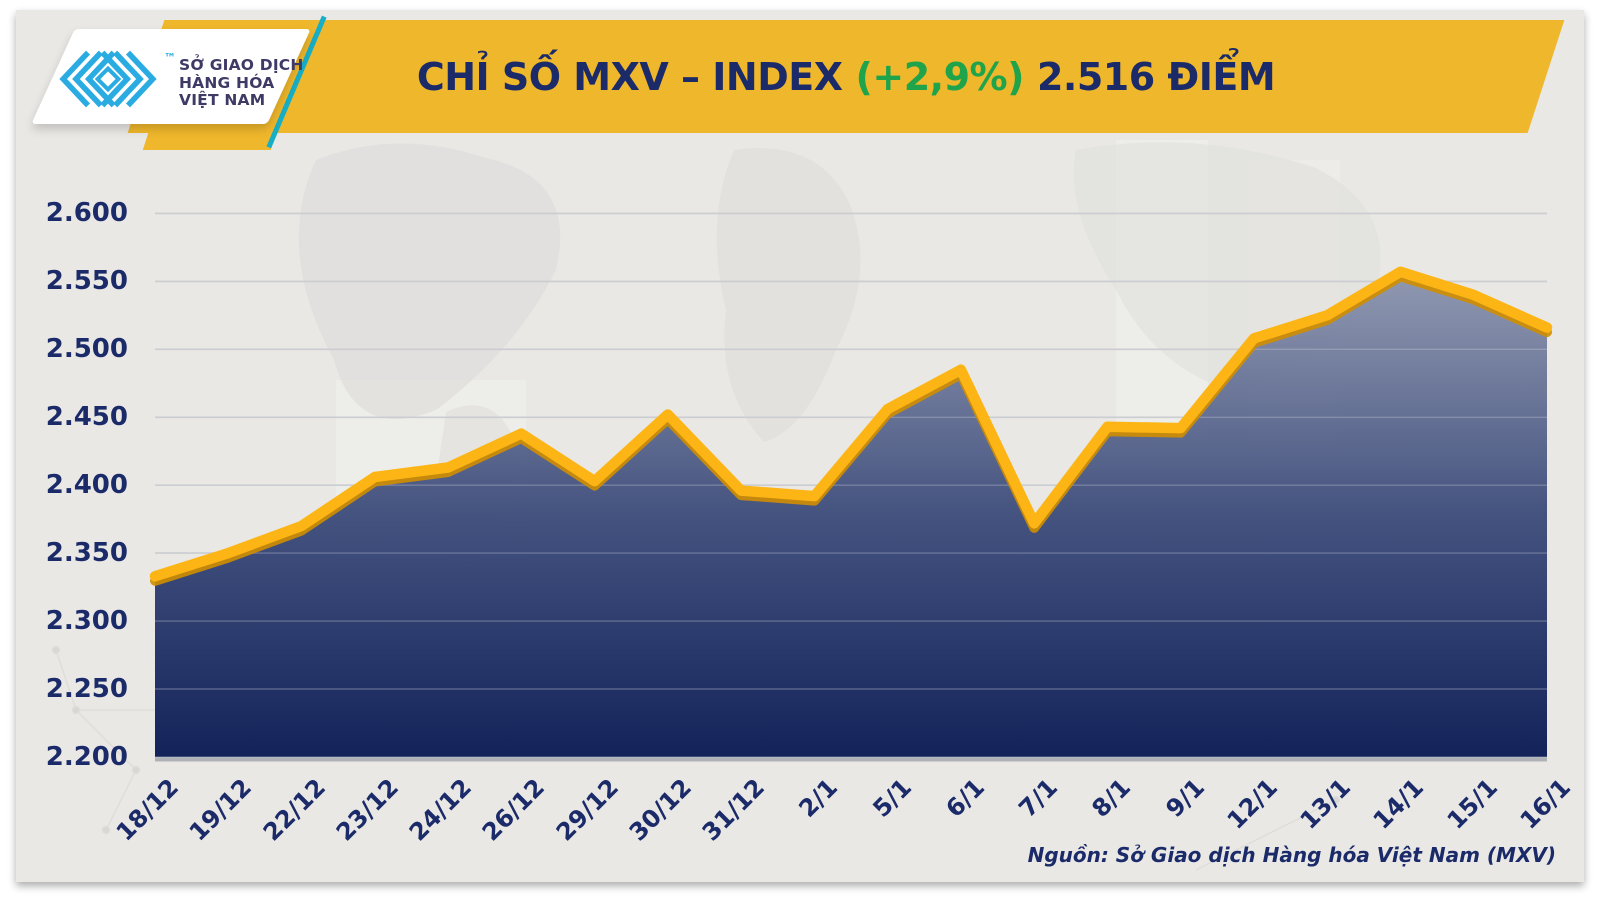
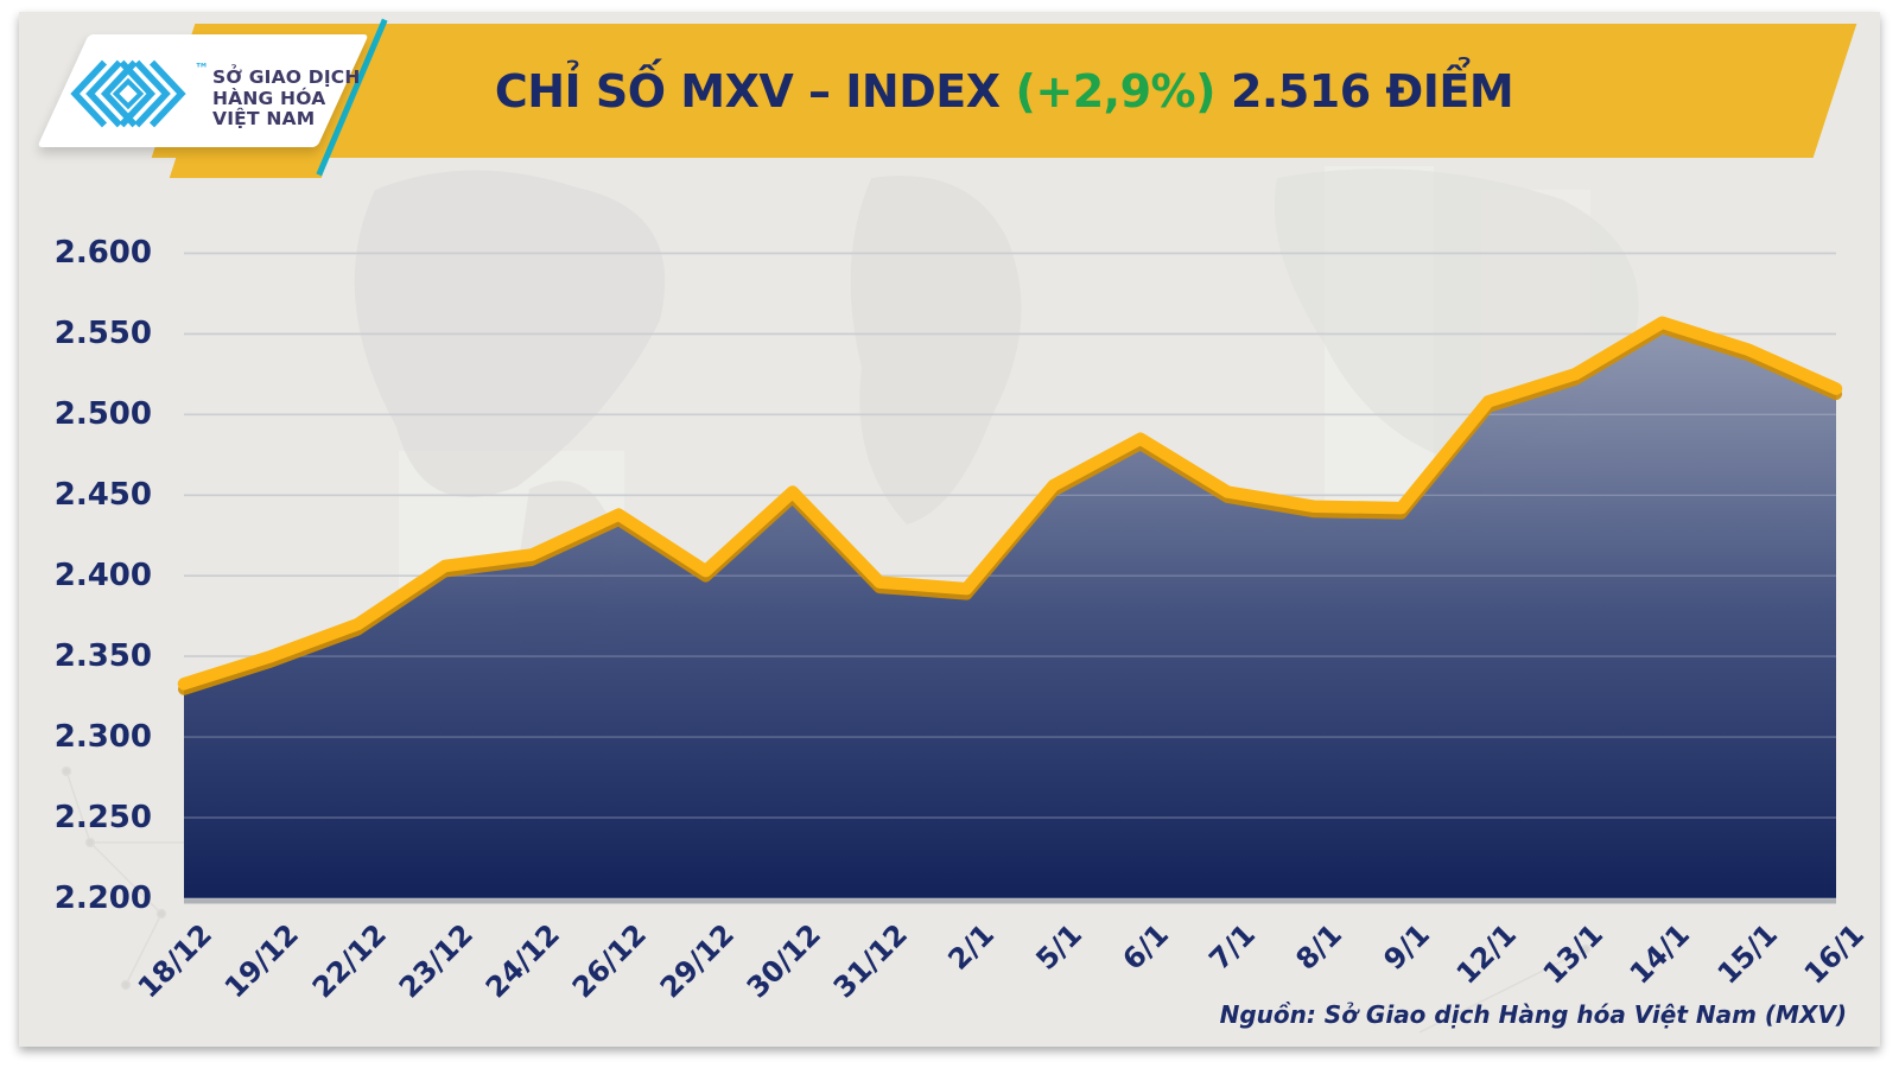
7/1: 2372 -> 2452
